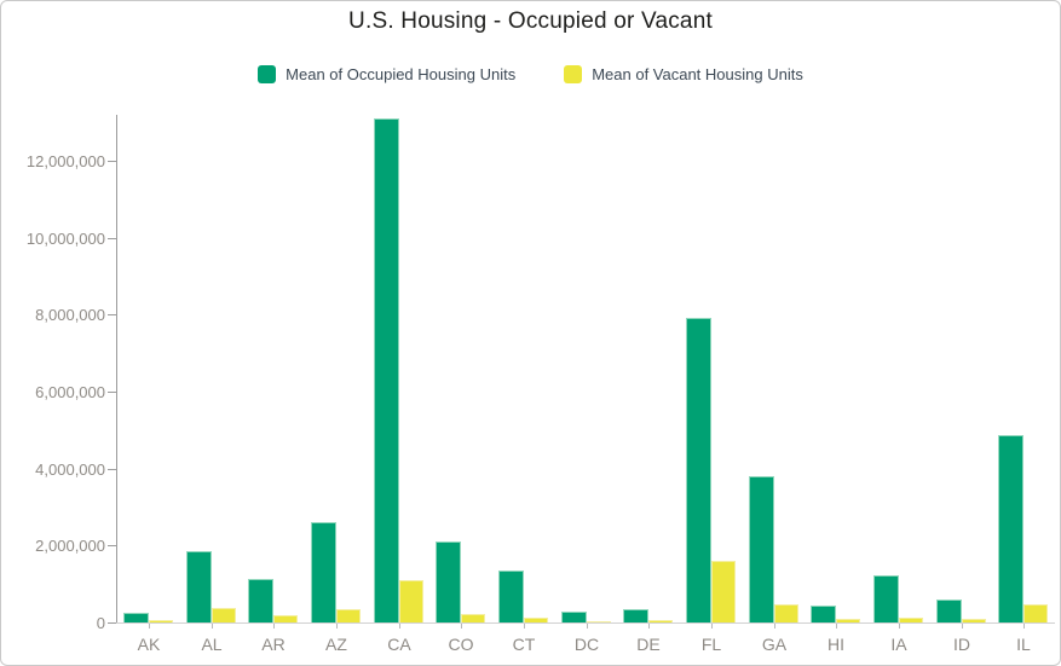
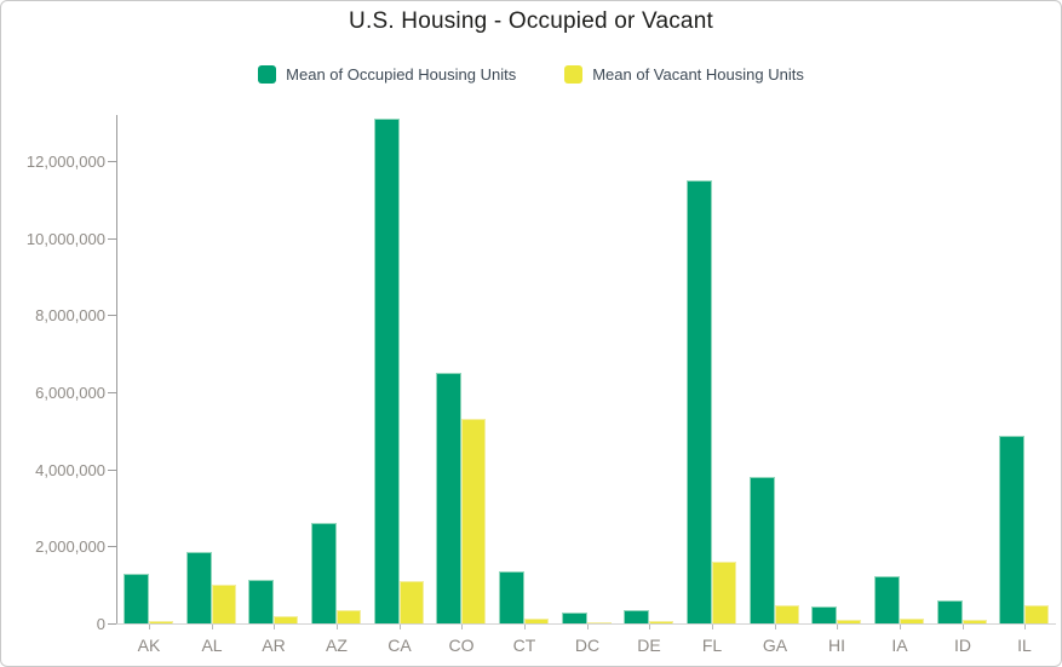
Mean of Occupied Housing Units/AK: 200000 -> 1300000
Mean of Vacant Housing Units/AL: 400000 -> 1000000
Mean of Occupied Housing Units/CO: 2100000 -> 6500000
Mean of Vacant Housing Units/CO: 200000 -> 5300000
Mean of Occupied Housing Units/FL: 7900000 -> 11500000
